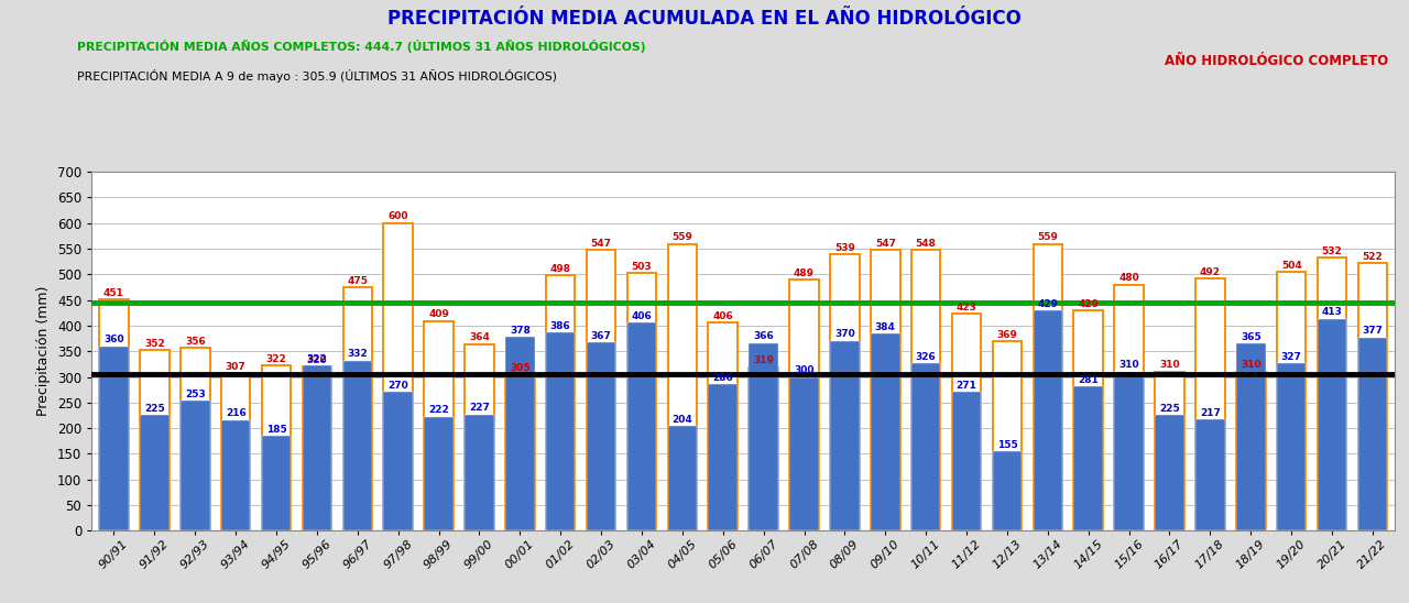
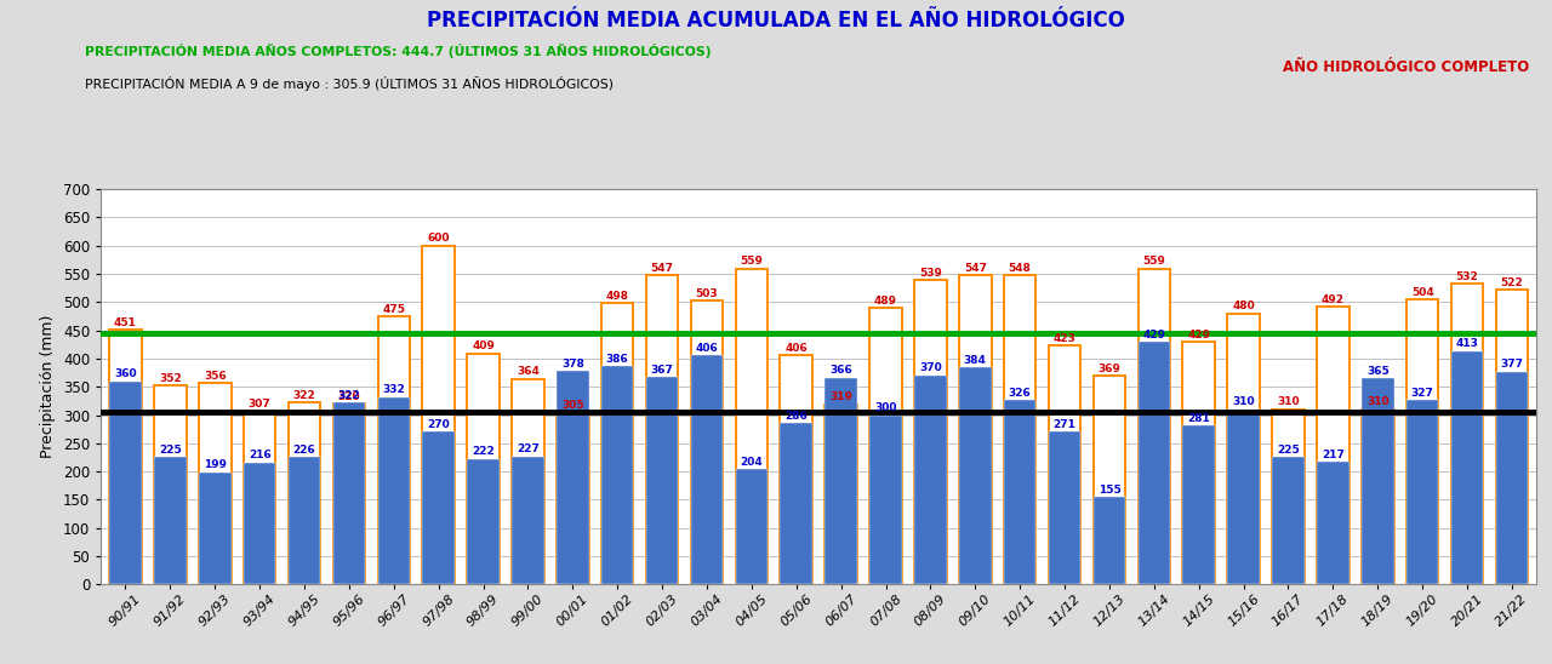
92/93: 253 -> 199
94/95: 185 -> 226
